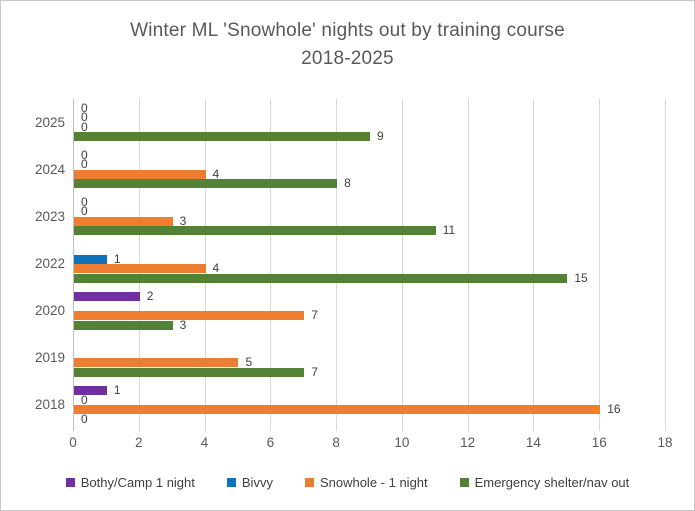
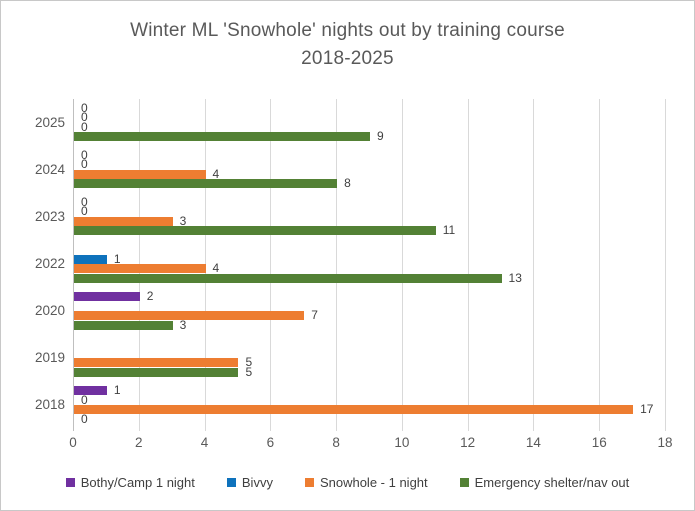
Emergency shelter/nav out/2022: 15 -> 13
Emergency shelter/nav out/2019: 7 -> 5
Snowhole - 1 night/2018: 16 -> 17
